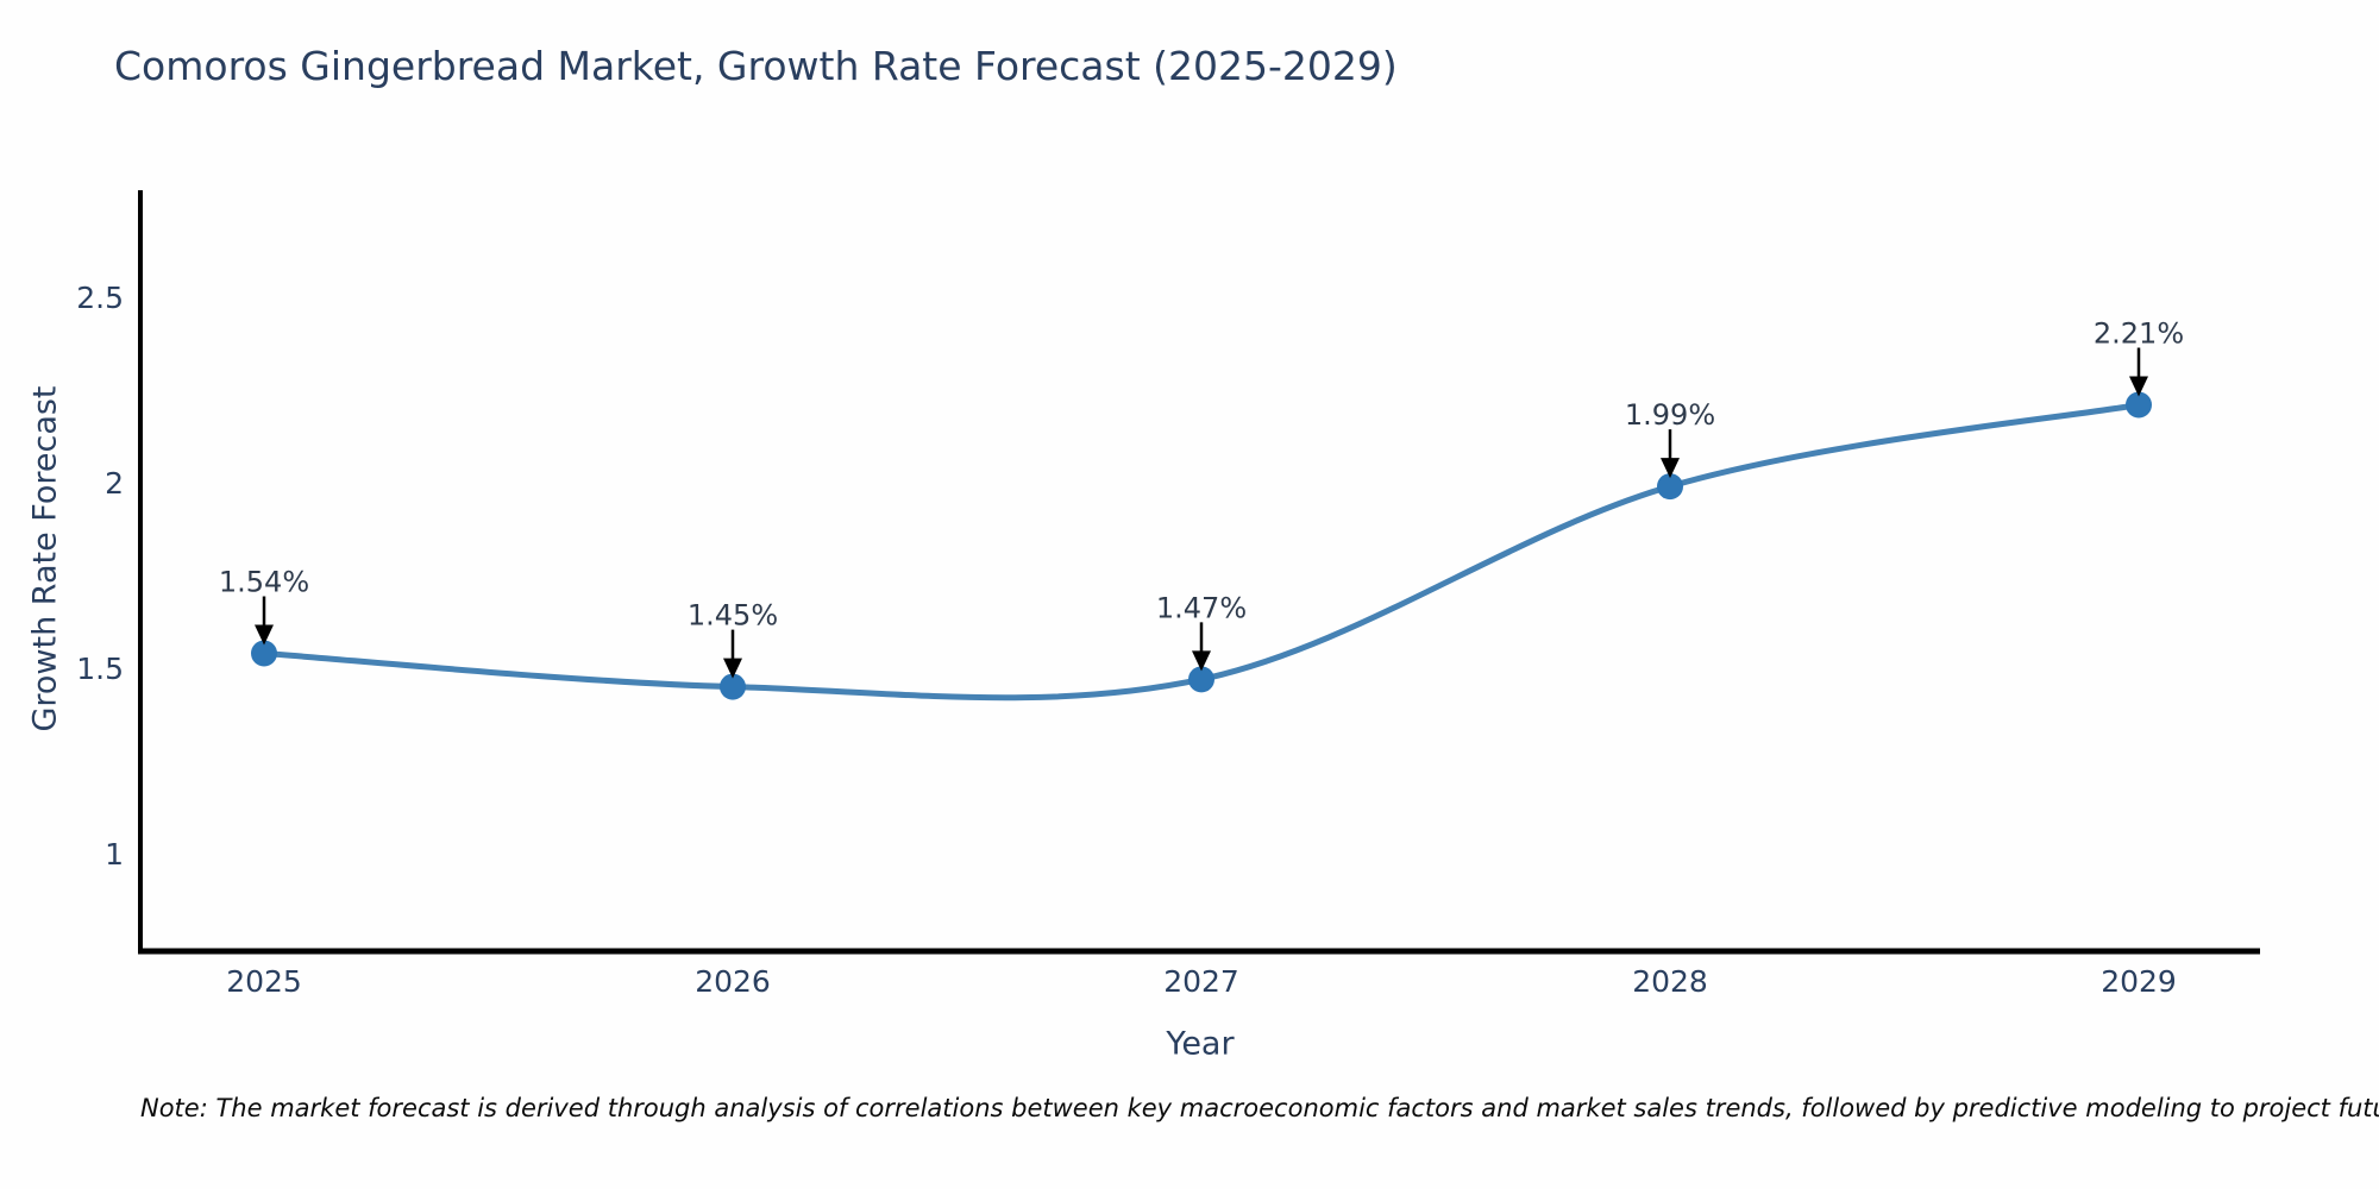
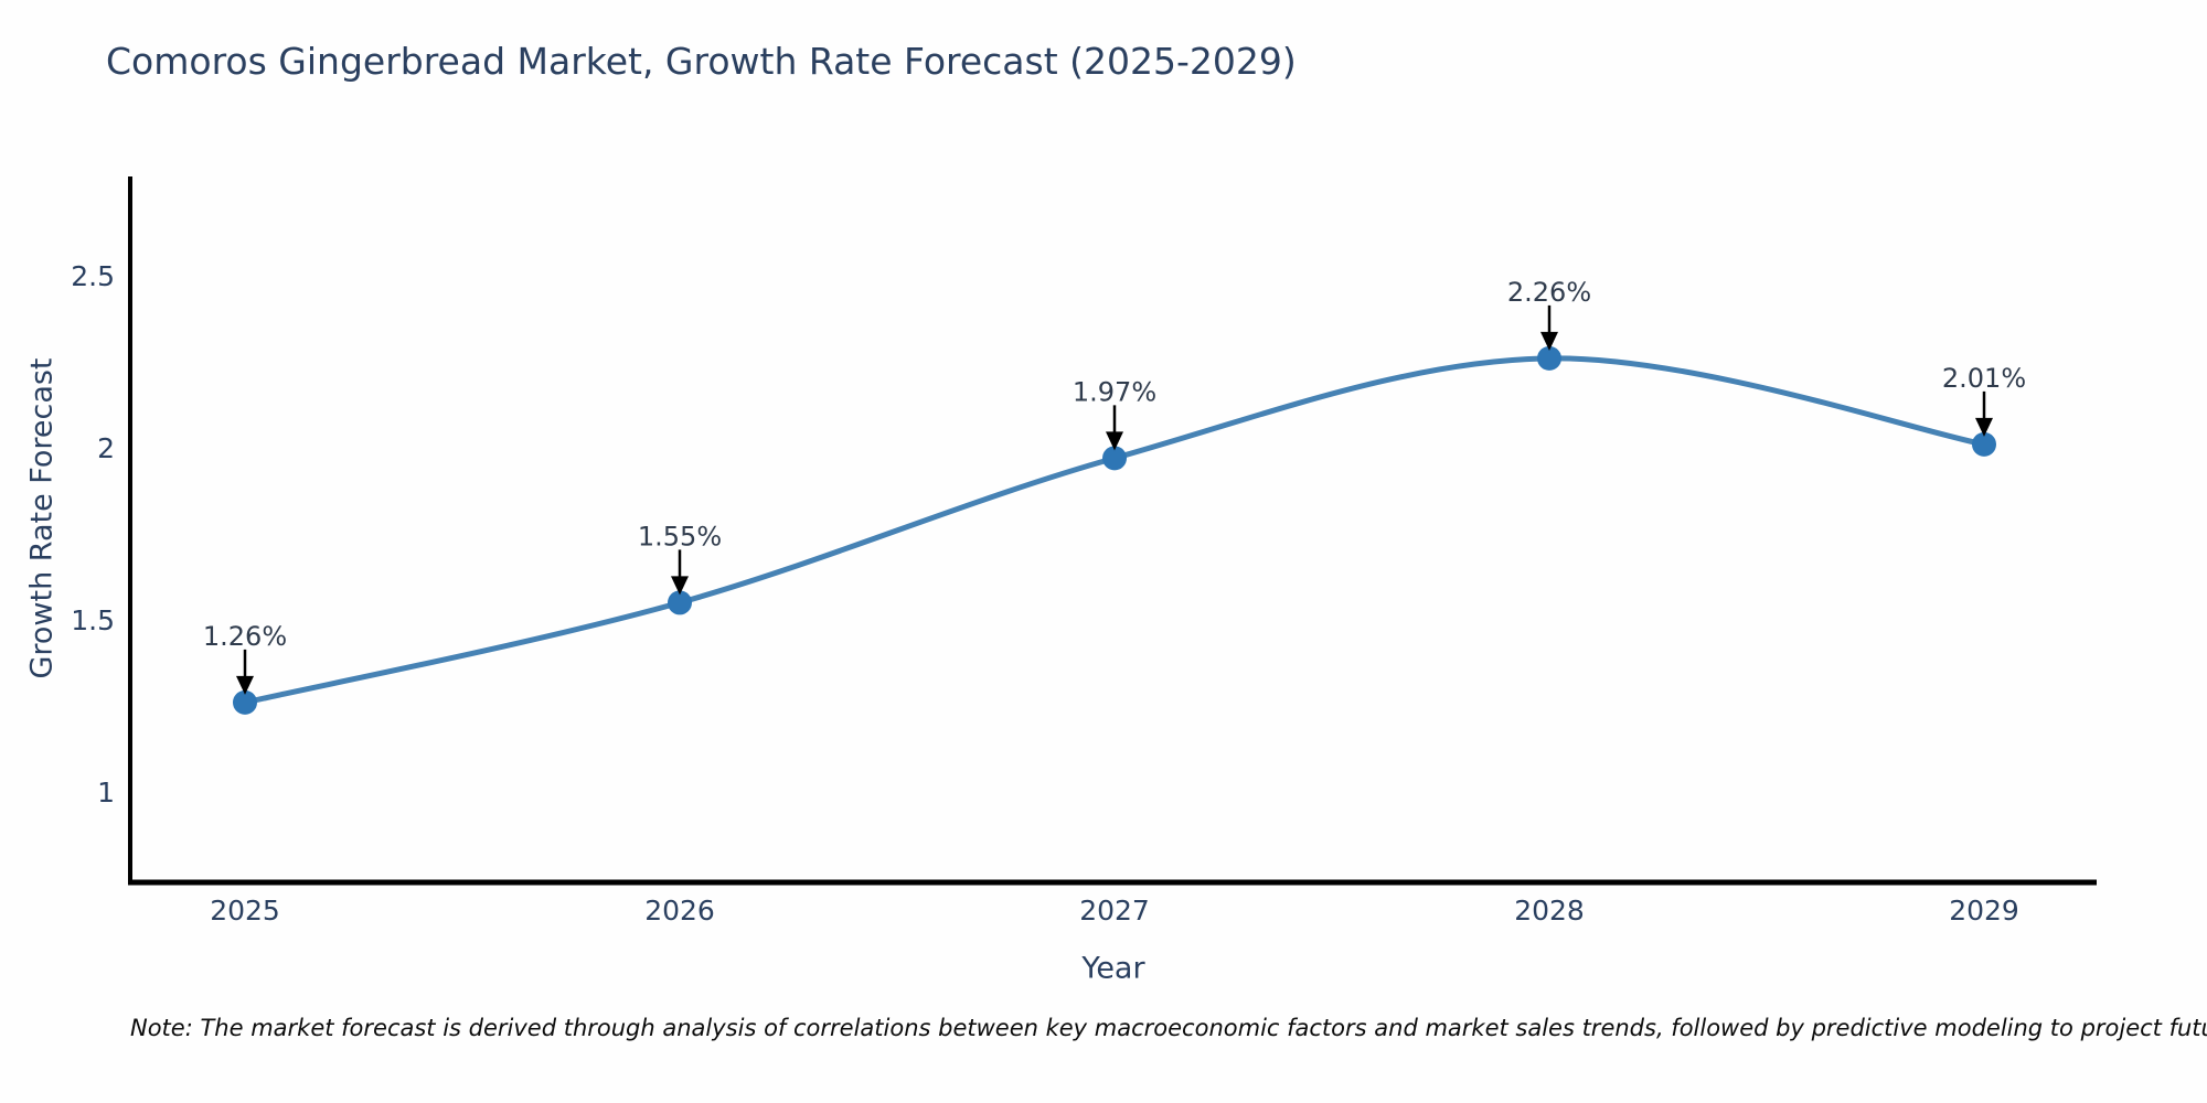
2025: 1.54% -> 1.26%
2026: 1.45% -> 1.55%
2027: 1.47% -> 1.97%
2028: 1.99% -> 2.26%
2029: 2.21% -> 2.01%
